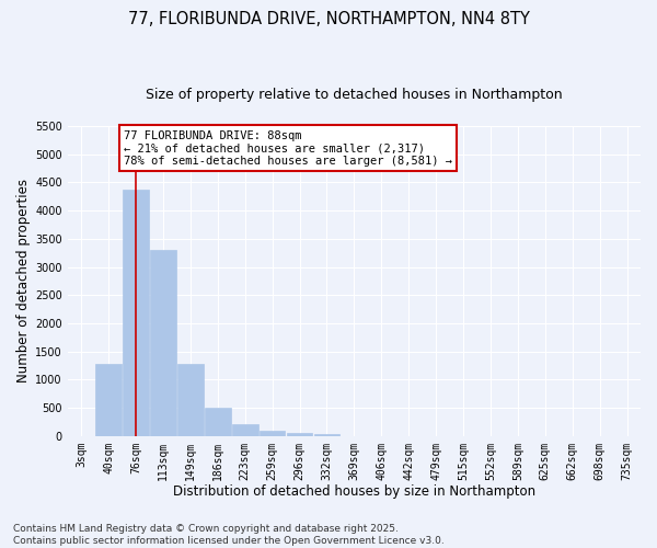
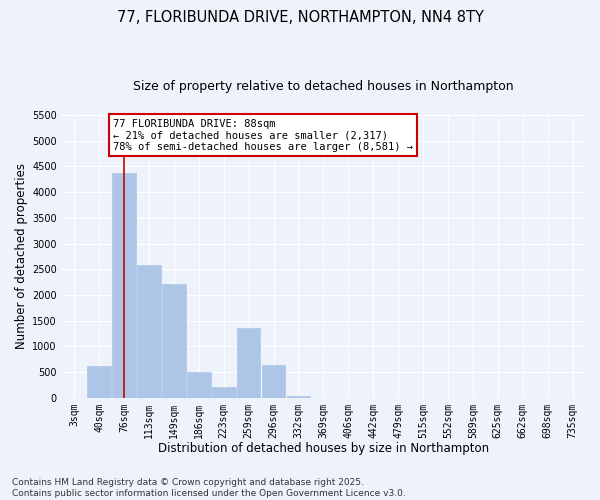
40sqm: 1270 -> 620
113sqm: 3300 -> 2580
149sqm: 1280 -> 2220
259sqm: 80 -> 1360
296sqm: 60 -> 640
